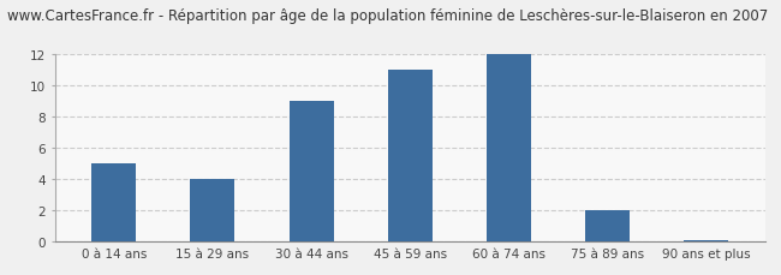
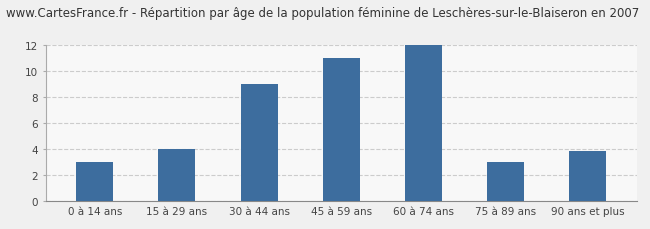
0 à 14 ans: 5.0 -> 3.0
75 à 89 ans: 2.0 -> 3.0
90 ans et plus: 0.1 -> 3.9
